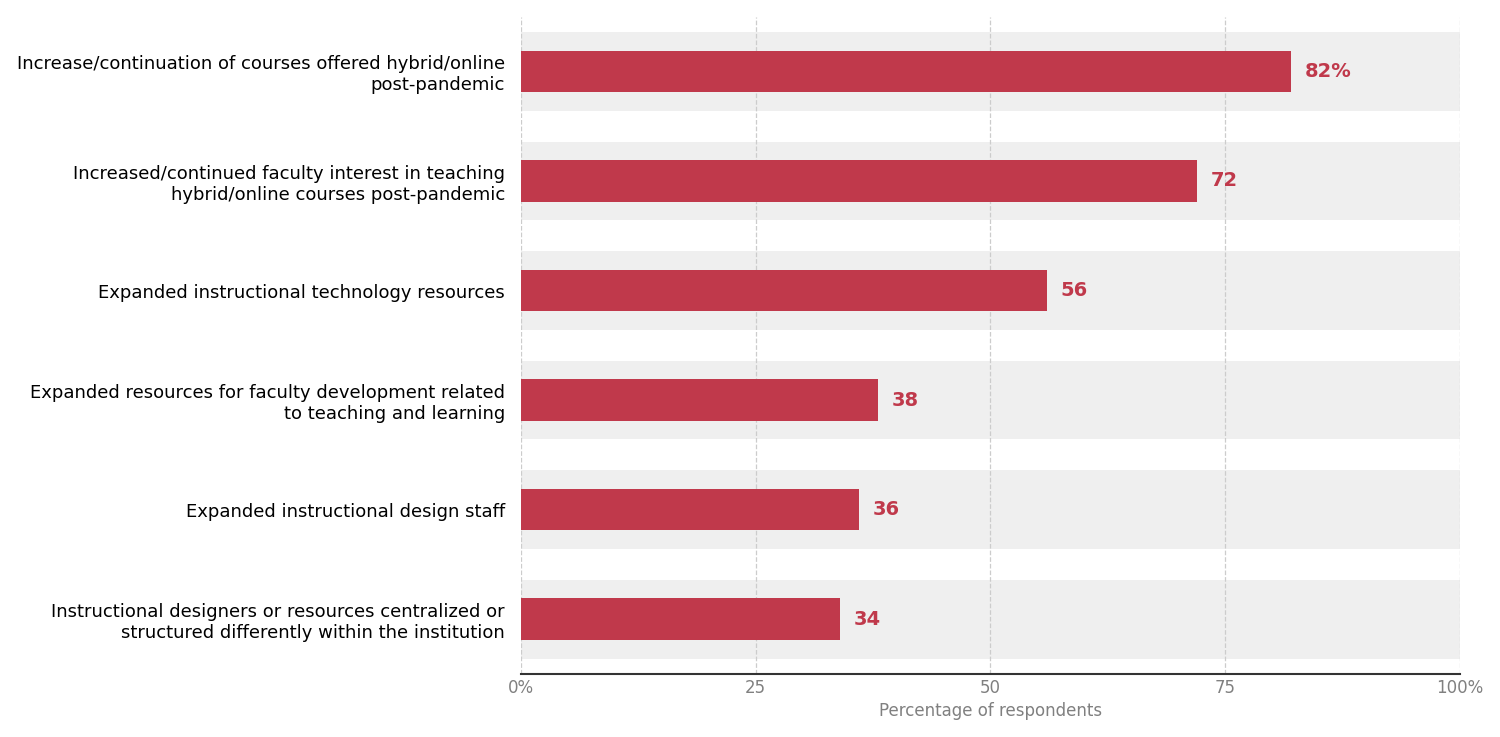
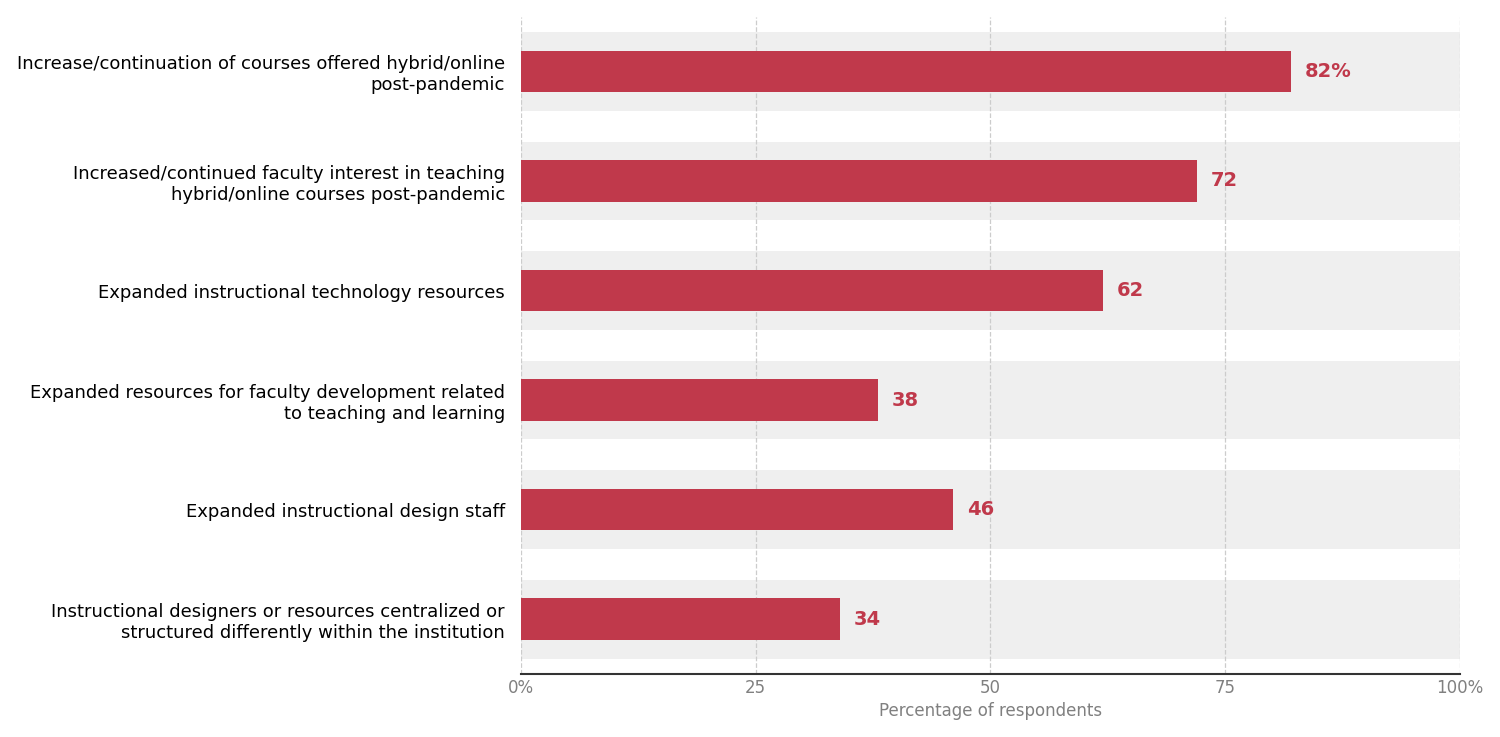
Expanded instructional technology resources: 56 -> 62
Expanded instructional design staff: 36 -> 46
